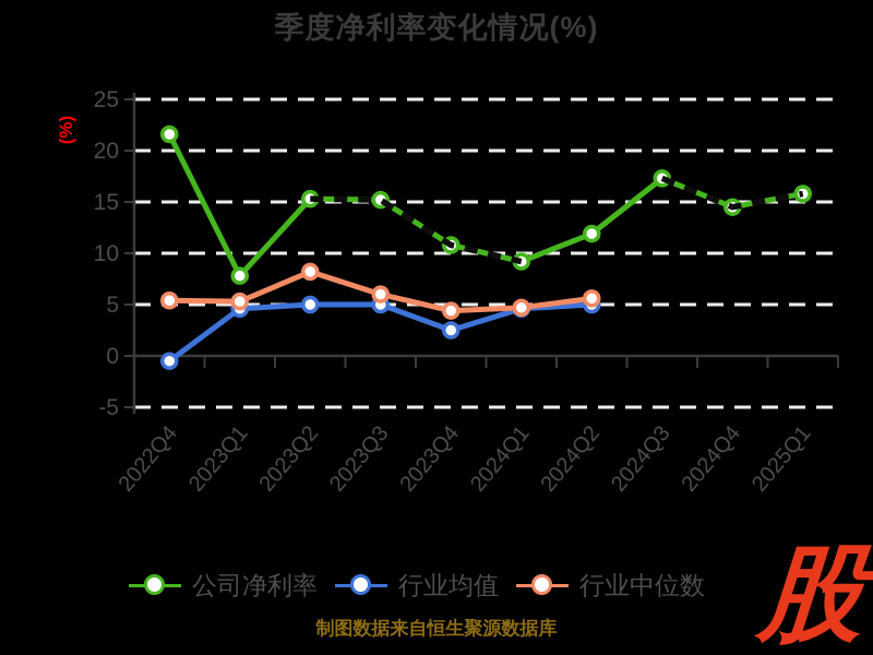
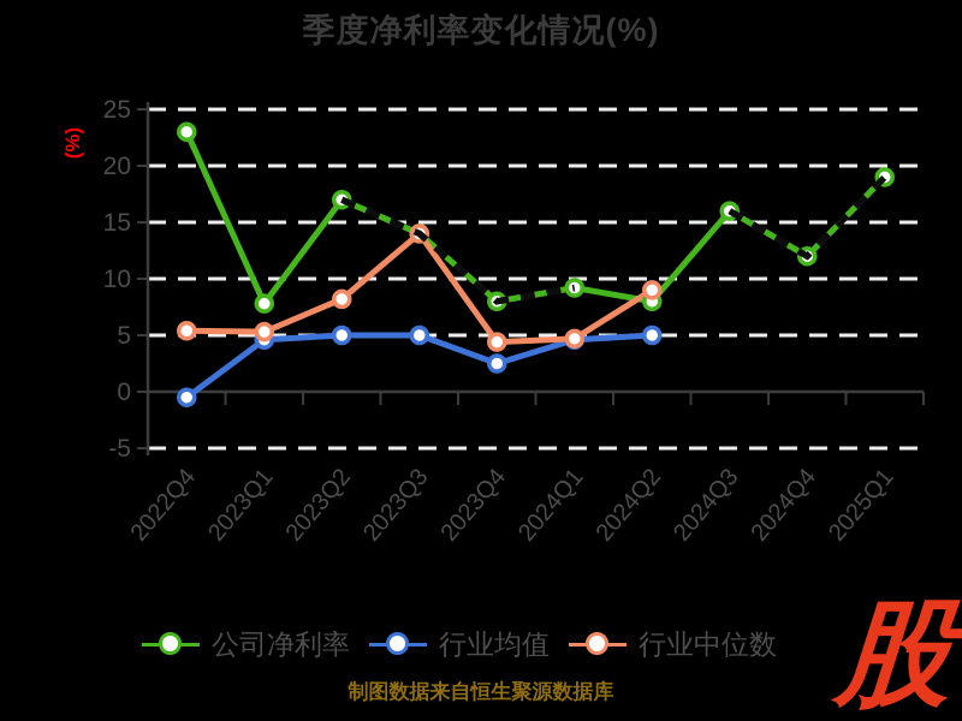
公司净利率/2022Q4: 22 -> 23
公司净利率/2023Q2: 15 -> 17
公司净利率/2023Q3: 15 -> 14
行业中位数/2023Q3: 6 -> 14
公司净利率/2023Q4: 11 -> 8
公司净利率/2024Q2: 12 -> 8
行业中位数/2024Q2: 6 -> 9
公司净利率/2024Q3: 17 -> 16
公司净利率/2024Q4: 14 -> 12
公司净利率/2025Q1: 16 -> 19
